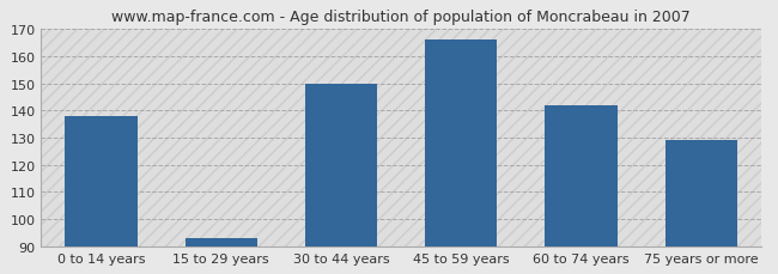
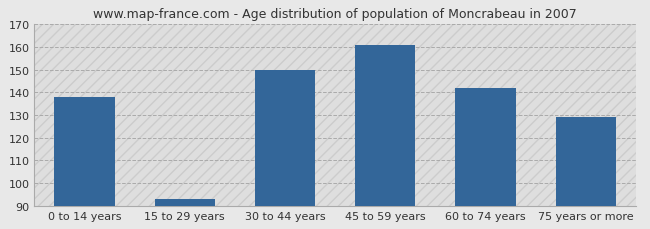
45 to 59 years: 166 -> 161
